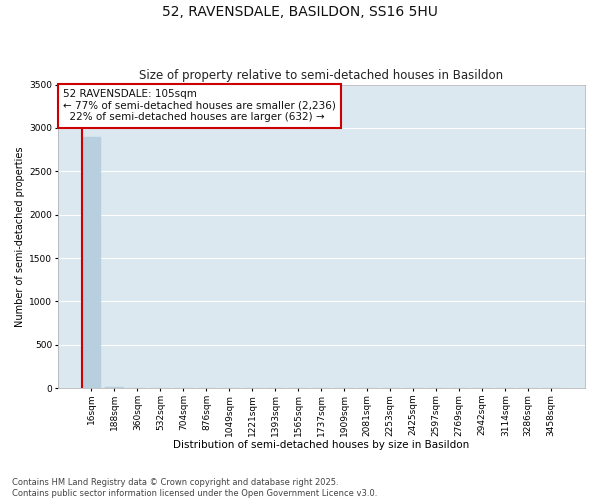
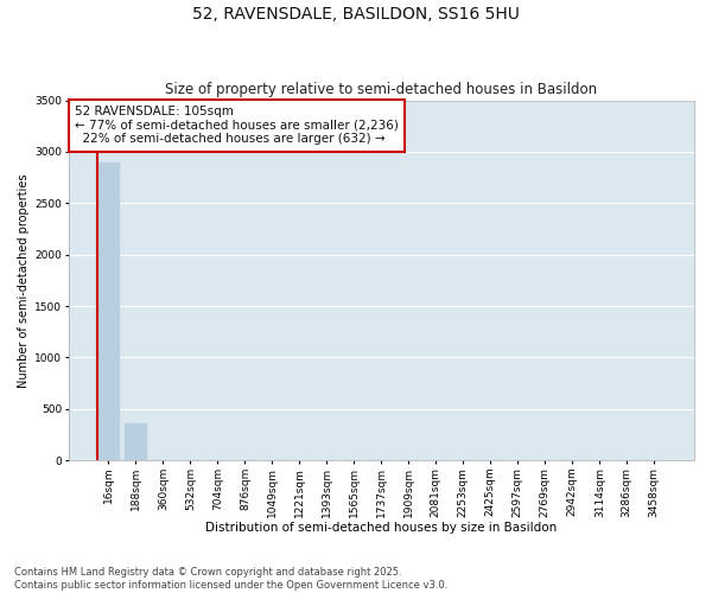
188sqm: 20 -> 360
